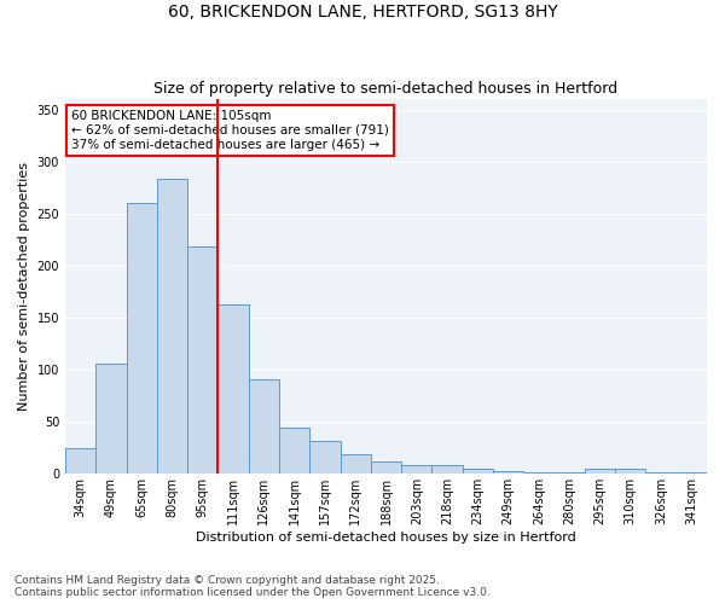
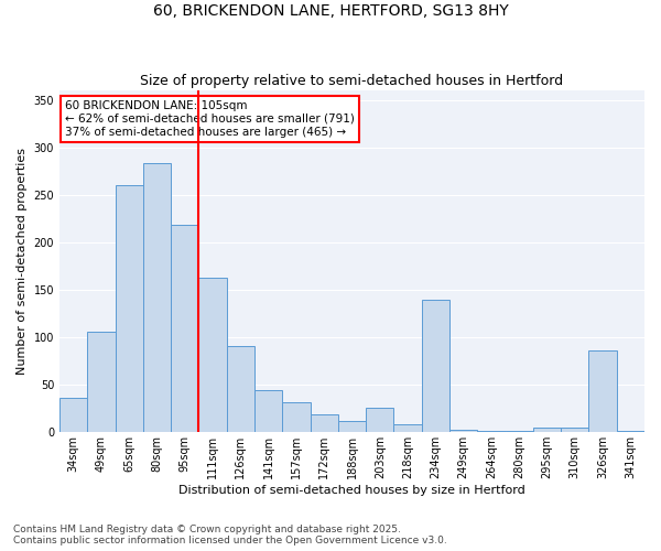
34sqm: 25 -> 36
203sqm: 9 -> 26
234sqm: 5 -> 140
326sqm: 1 -> 86
